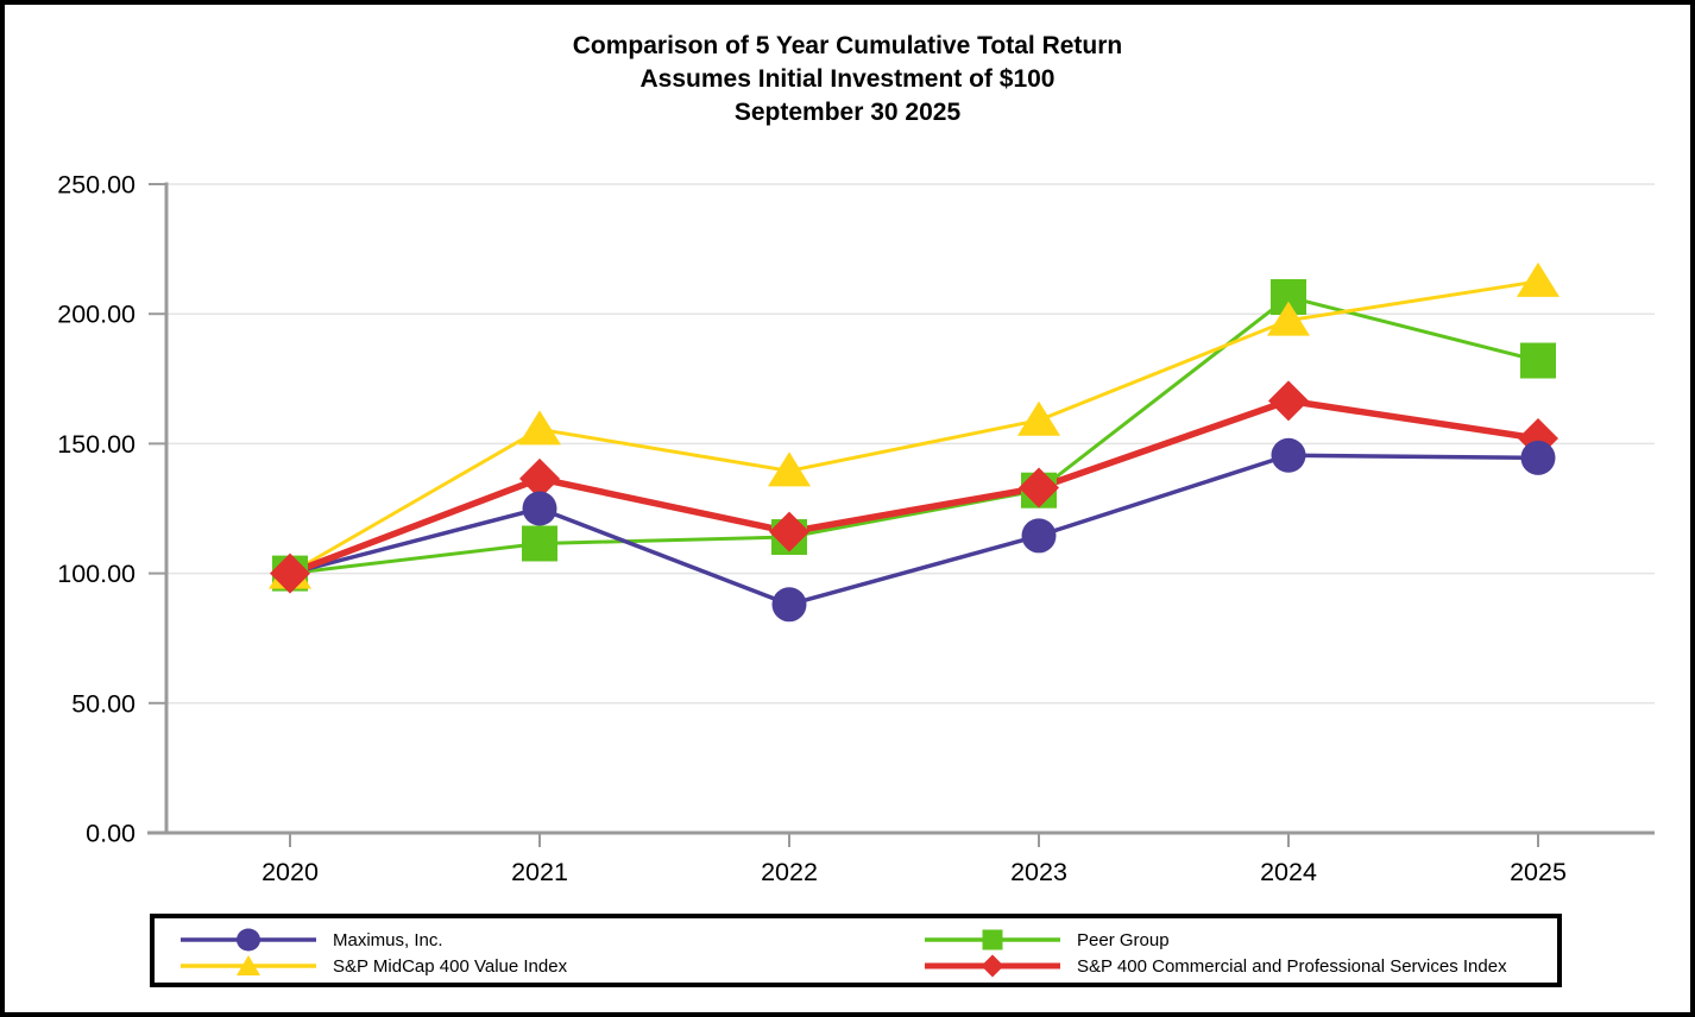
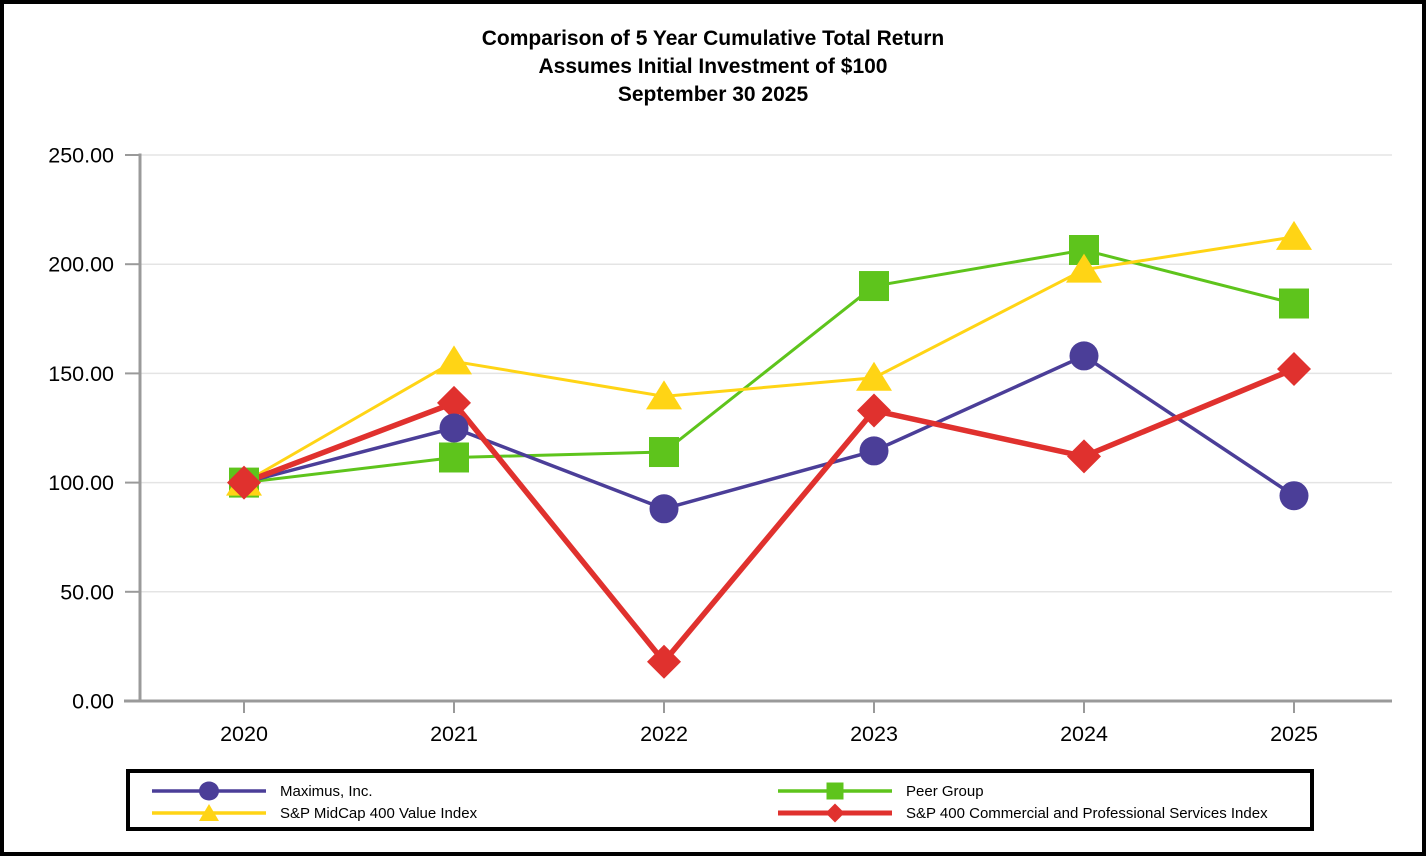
S&P 400 Commercial and Professional Services Index/2022: 116 -> 18
Peer Group/2023: 132 -> 190
S&P MidCap 400 Value Index/2023: 159 -> 148
Maximus, Inc./2024: 146 -> 158
S&P 400 Commercial and Professional Services Index/2024: 166 -> 112
Maximus, Inc./2025: 144 -> 94
